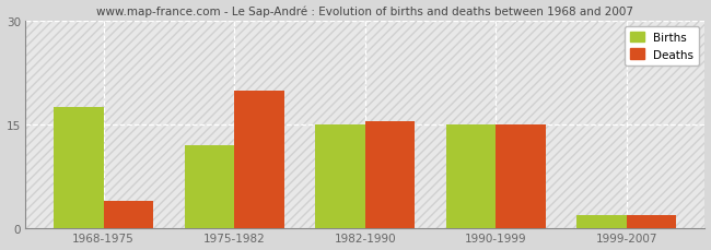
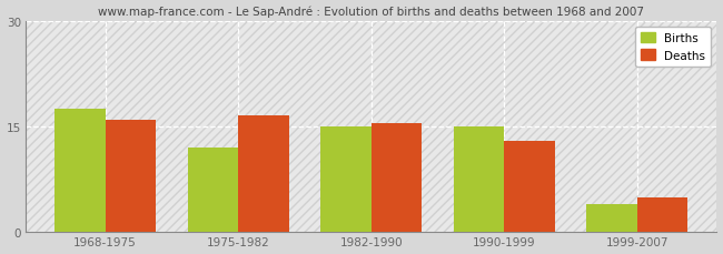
Deaths/1968-1975: 4.0 -> 16.0
Deaths/1975-1982: 19.8 -> 16.5
Deaths/1990-1999: 15.0 -> 13.0
Births/1999-2007: 2.0 -> 4.0
Deaths/1999-2007: 2.0 -> 5.0
